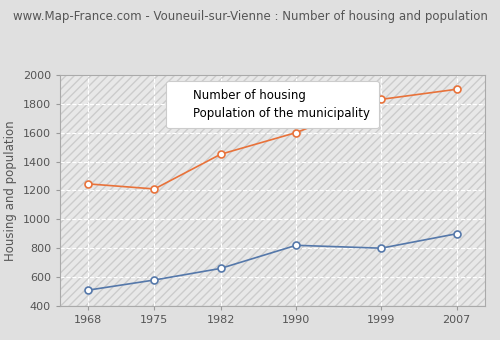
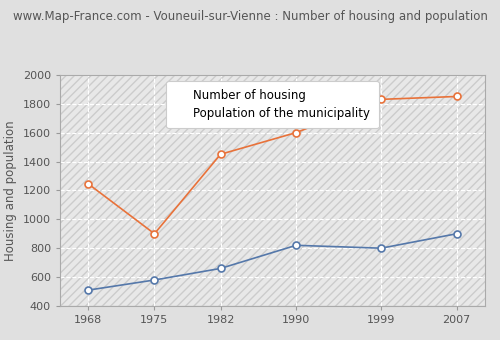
Population of the municipality/1975: 1210 -> 900
Population of the municipality/2007: 1900 -> 1850
